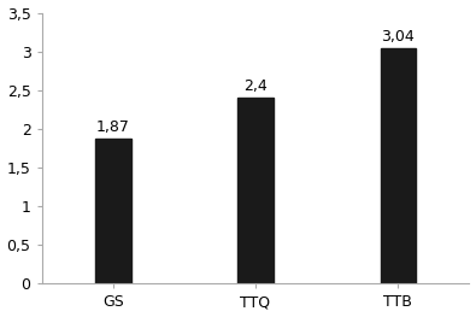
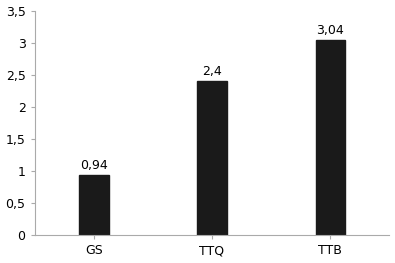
GS: 1,87 -> 0,94
